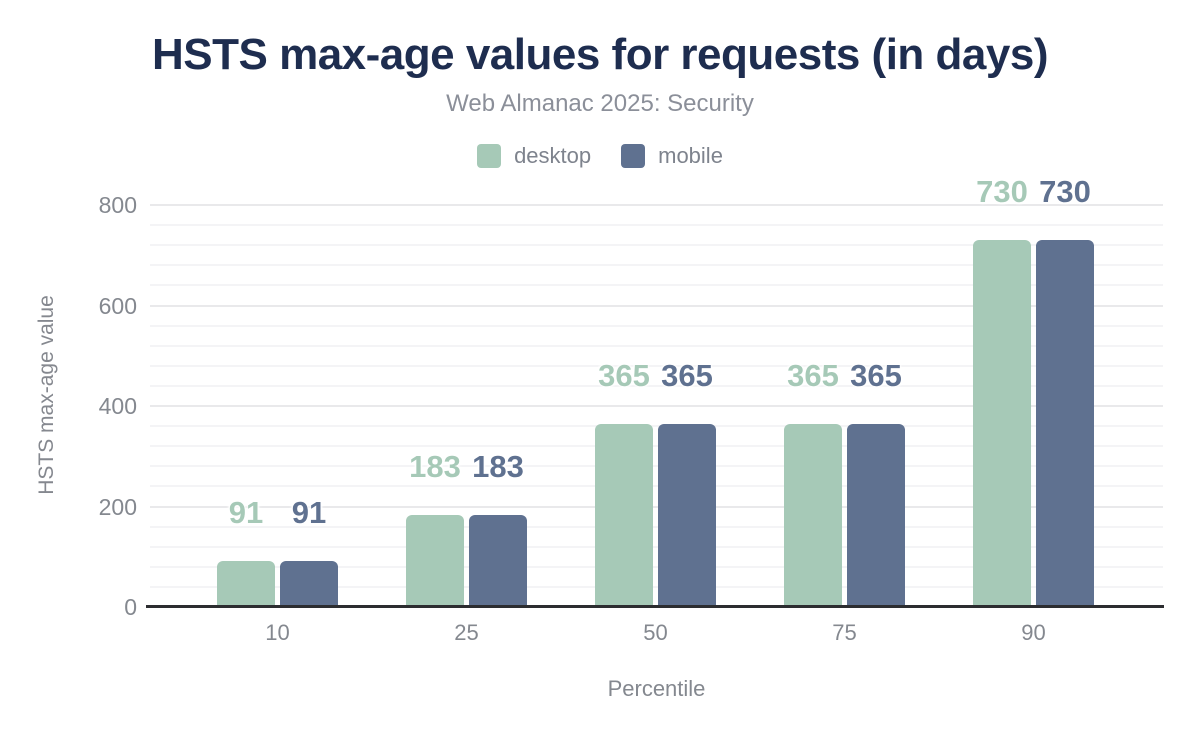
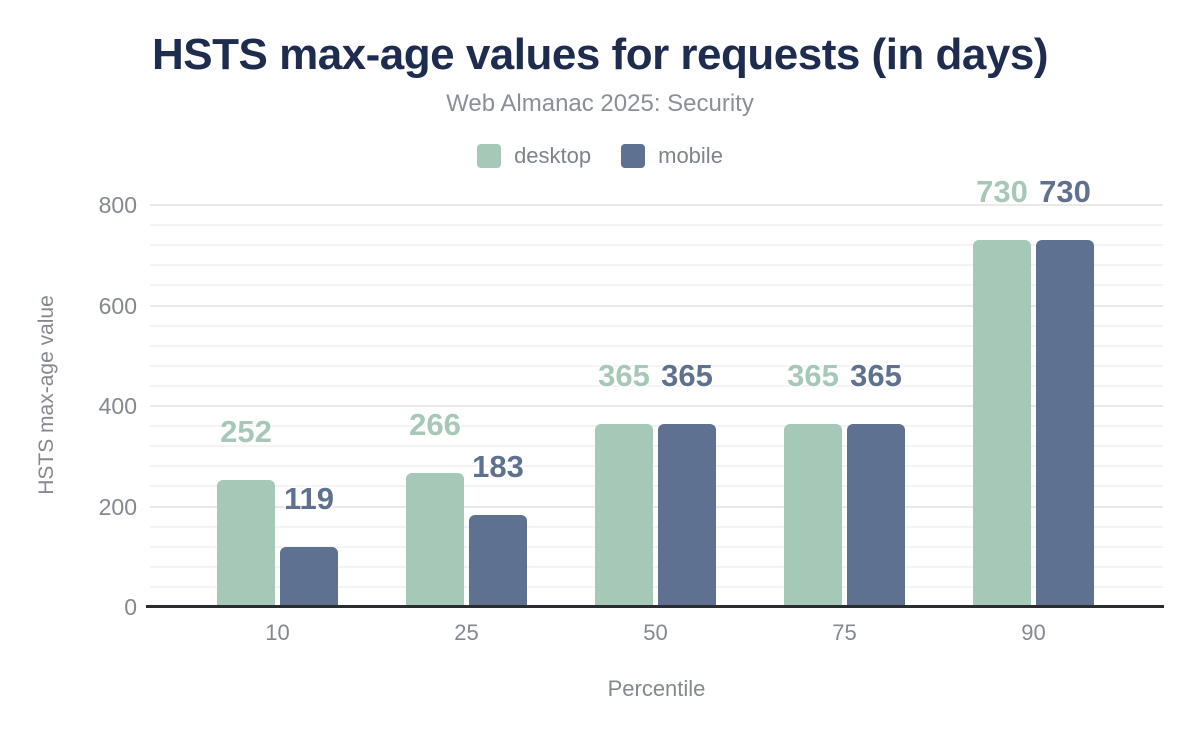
desktop/10: 91 -> 252
mobile/10: 91 -> 119
desktop/25: 183 -> 266
